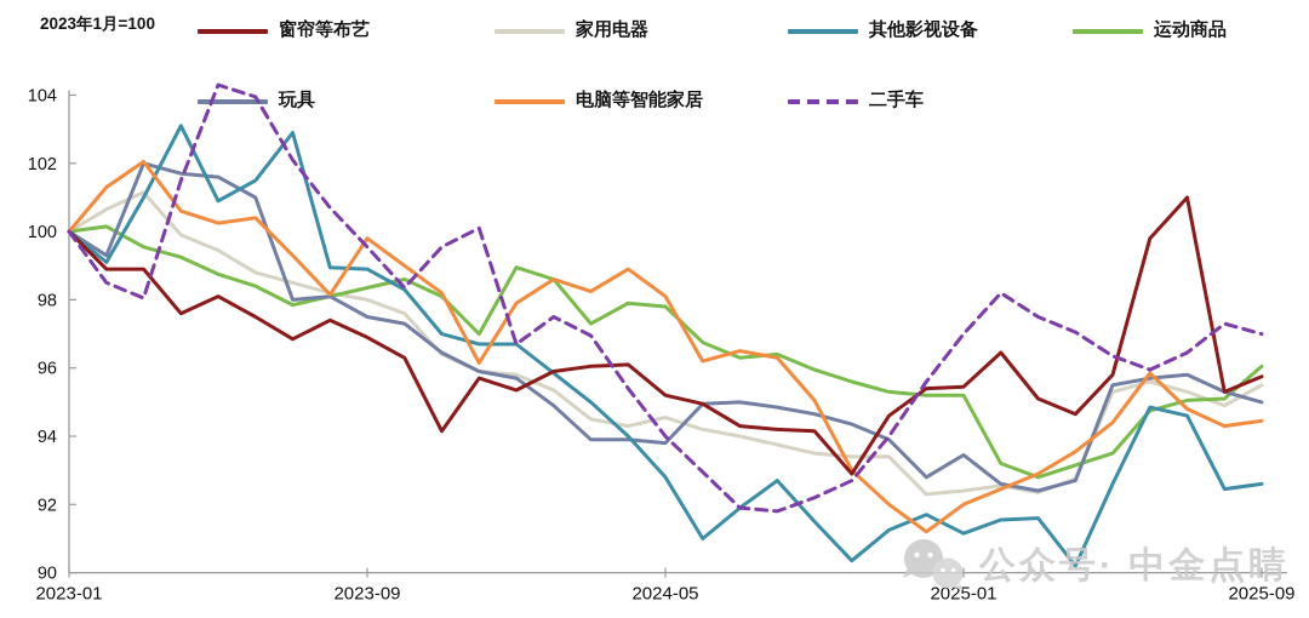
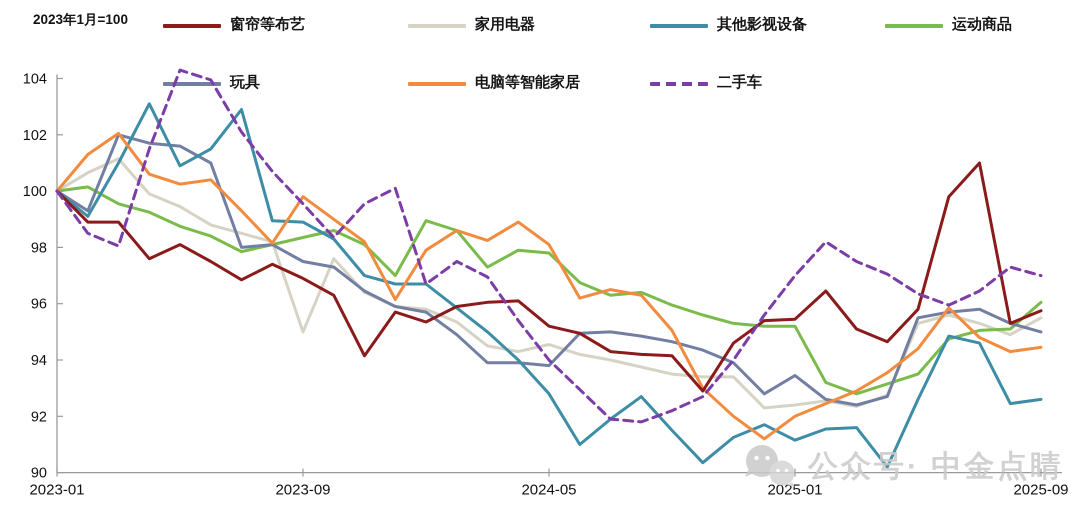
家用电器/2023-09: 98.0 -> 95.0
